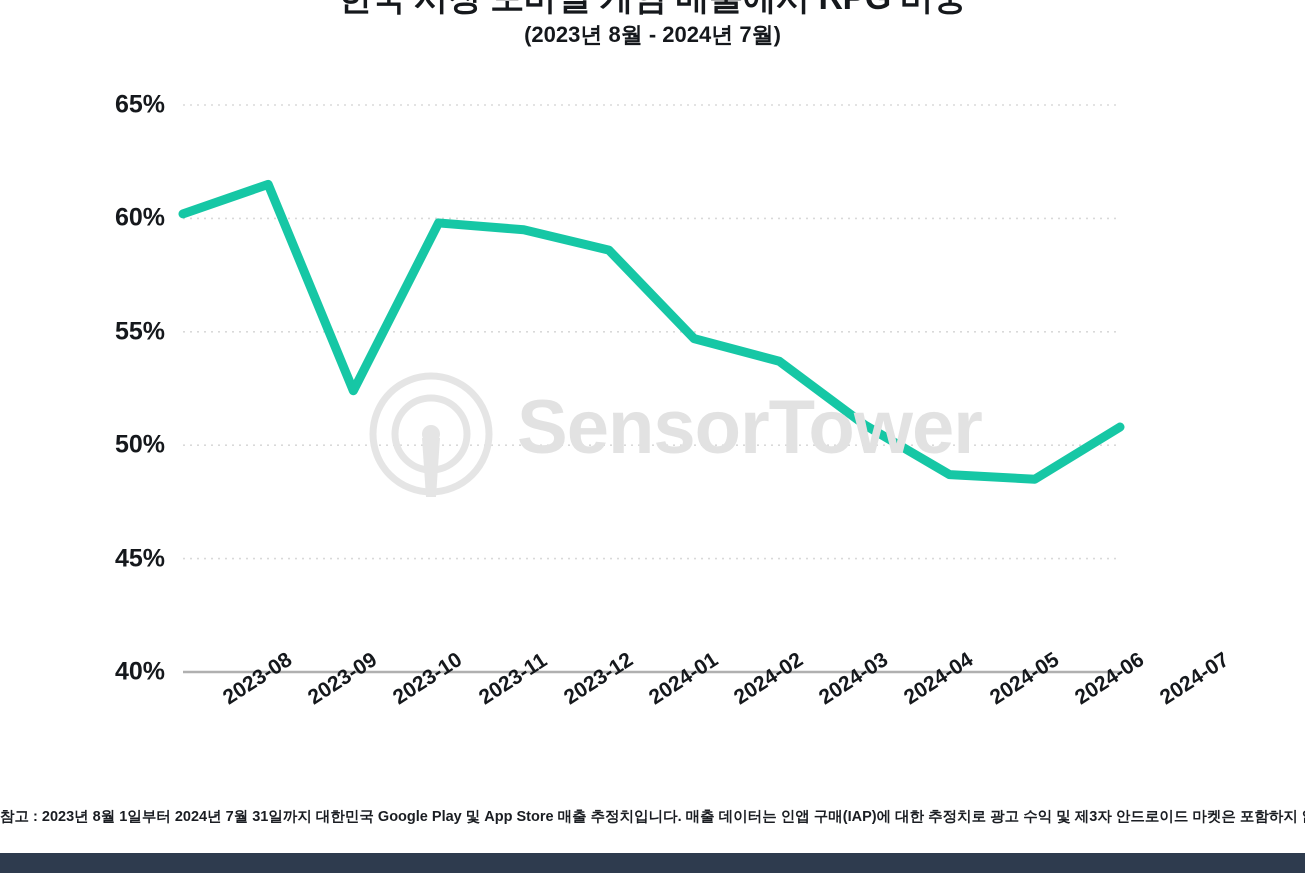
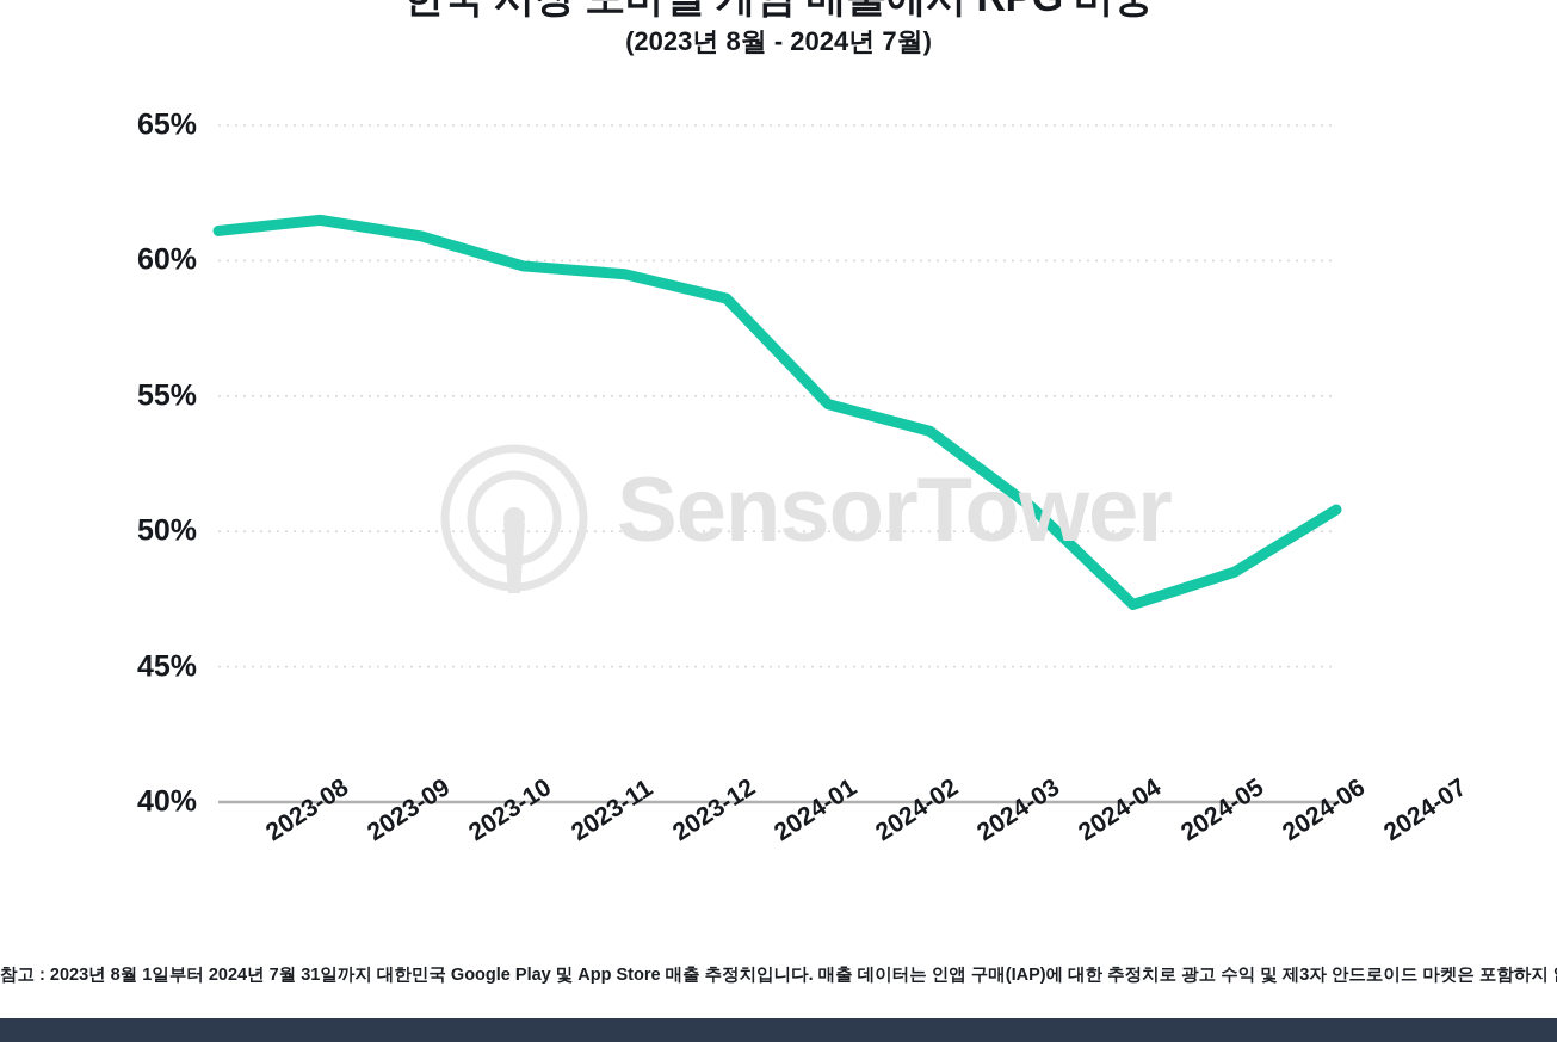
2023-08: 60.2% -> 61.1%
2023-10: 52.4% -> 60.9%
2024-05: 48.7% -> 47.3%
